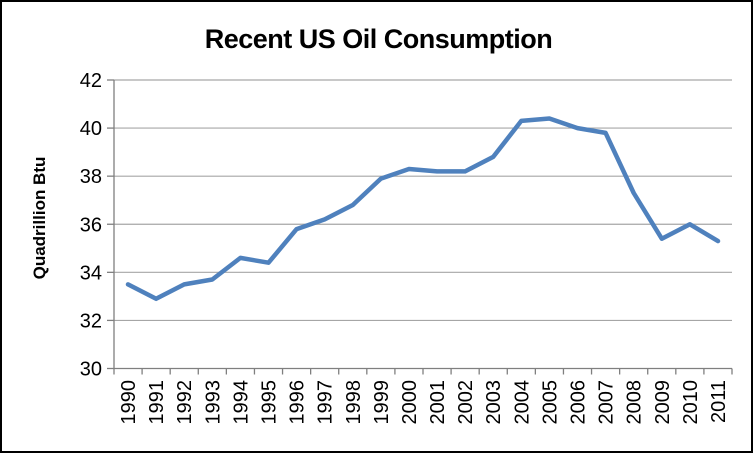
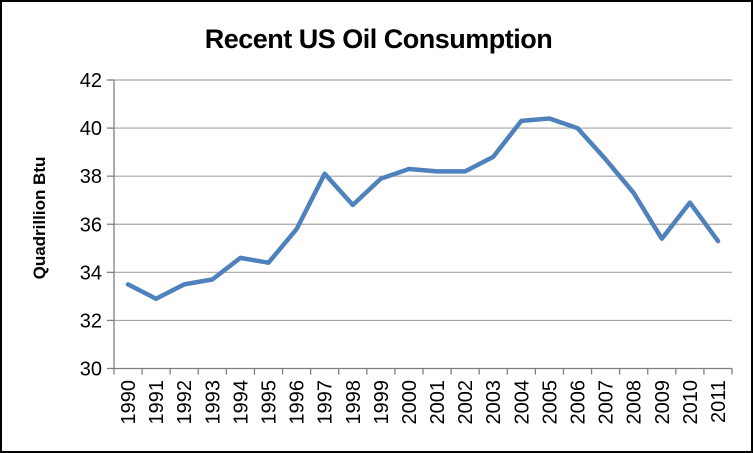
1997: 36.2 -> 38.1
2007: 39.8 -> 38.7
2010: 36.0 -> 36.9
